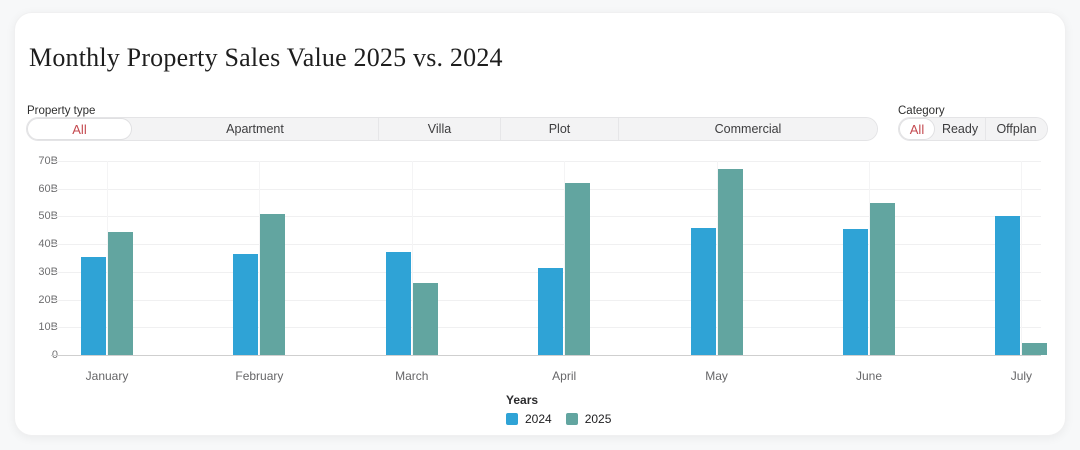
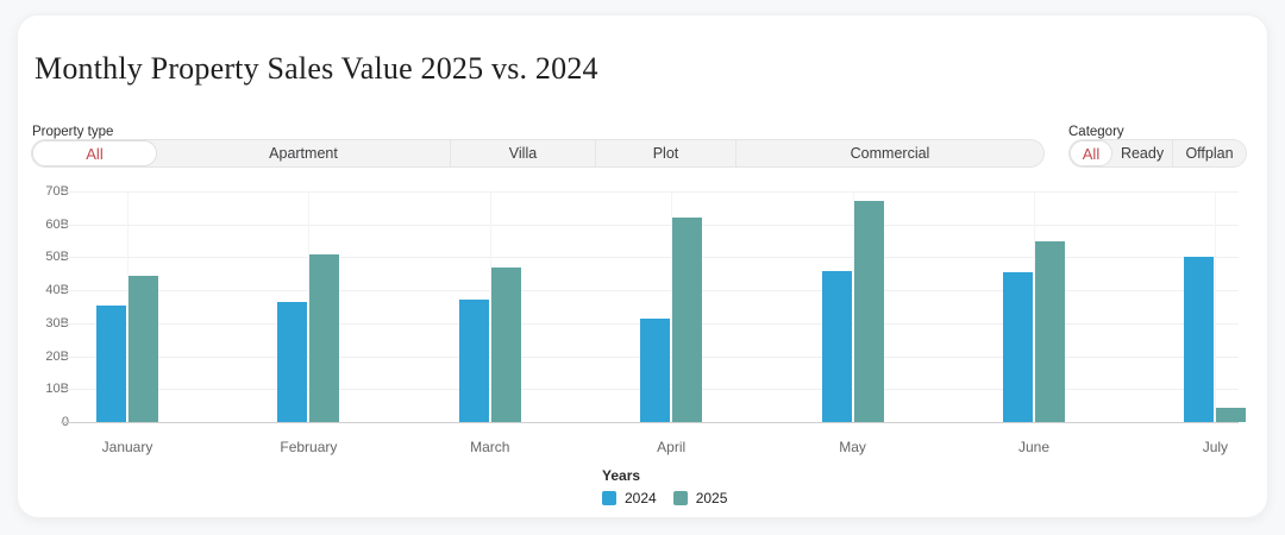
2025/March: 26B -> 47B
